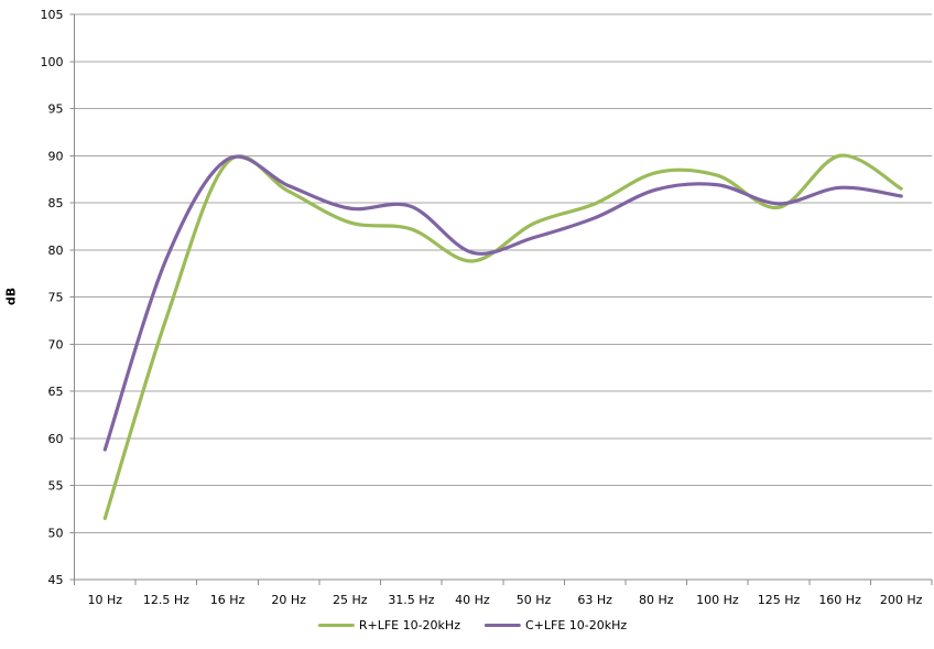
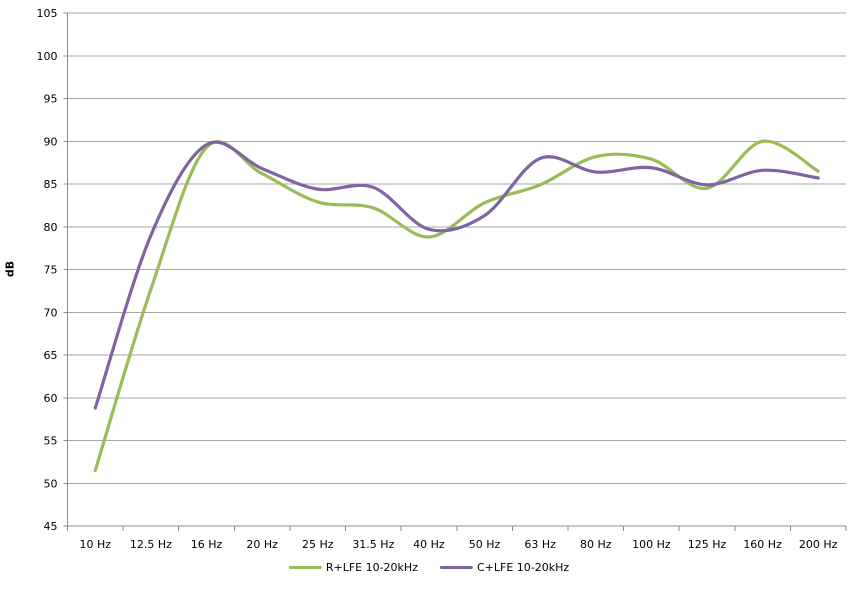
C+LFE 10-20kHz/63 Hz: 83 -> 88
